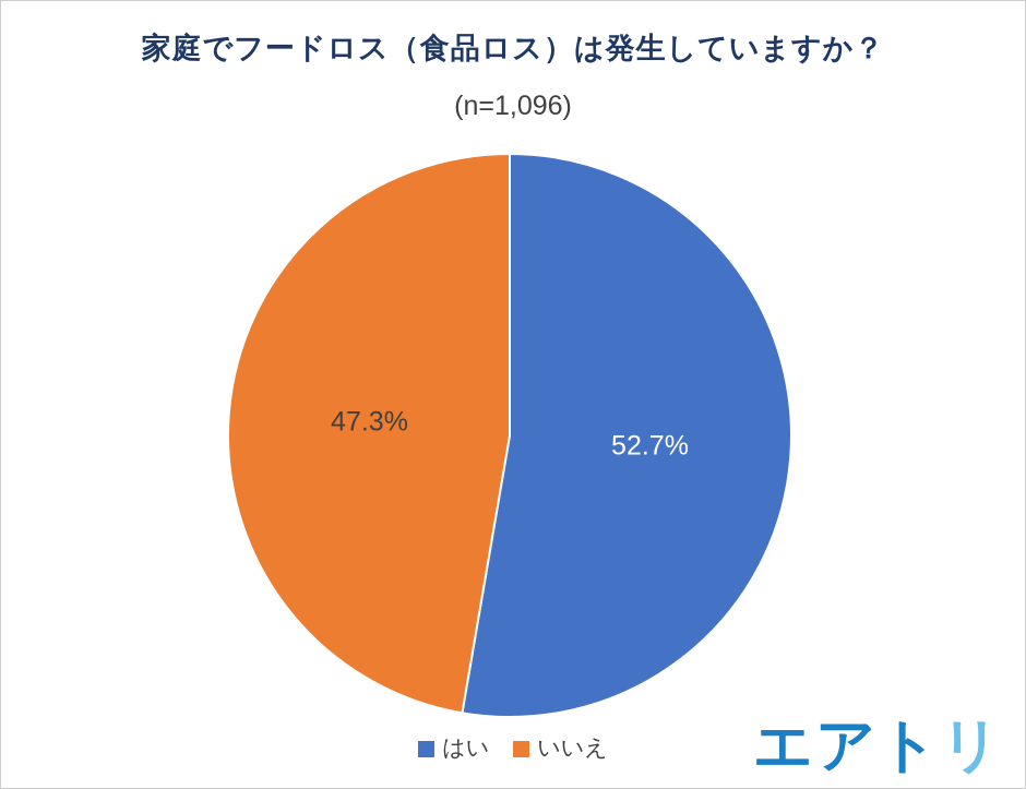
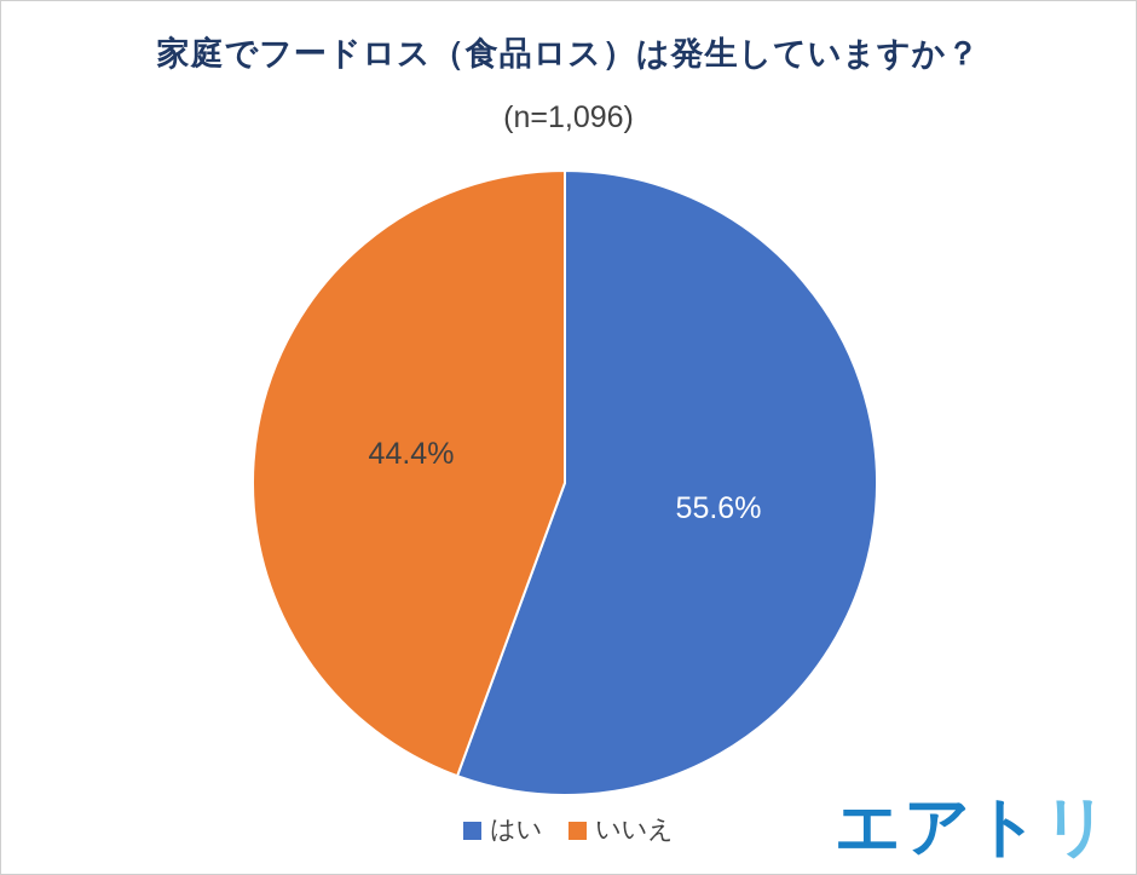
はい: 52.7% -> 55.6%
いいえ: 47.3% -> 44.4%
